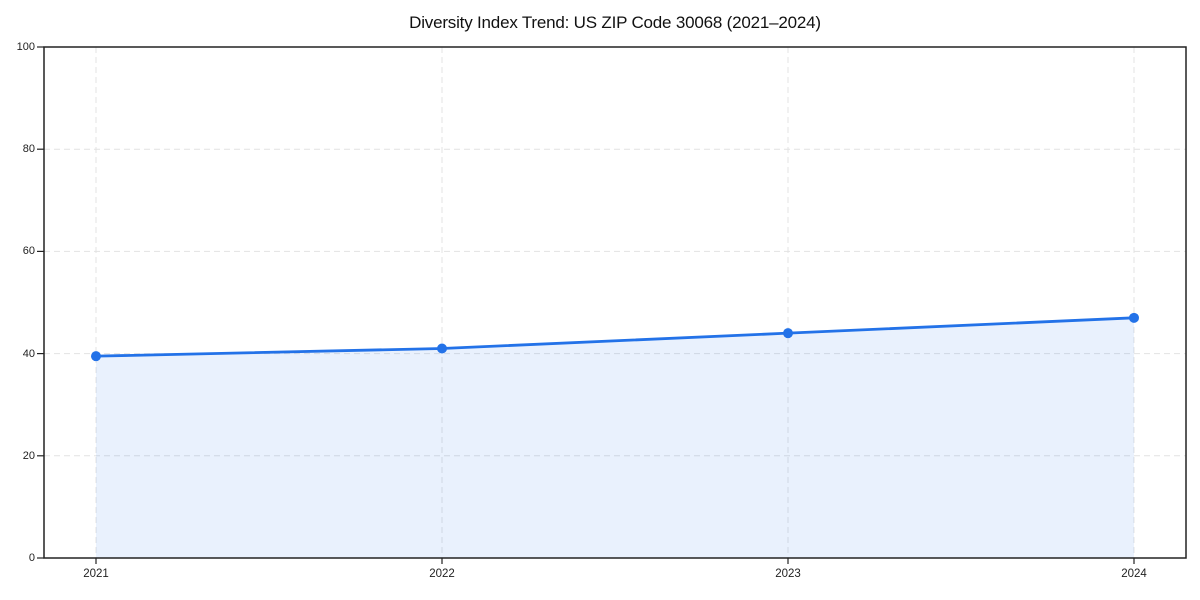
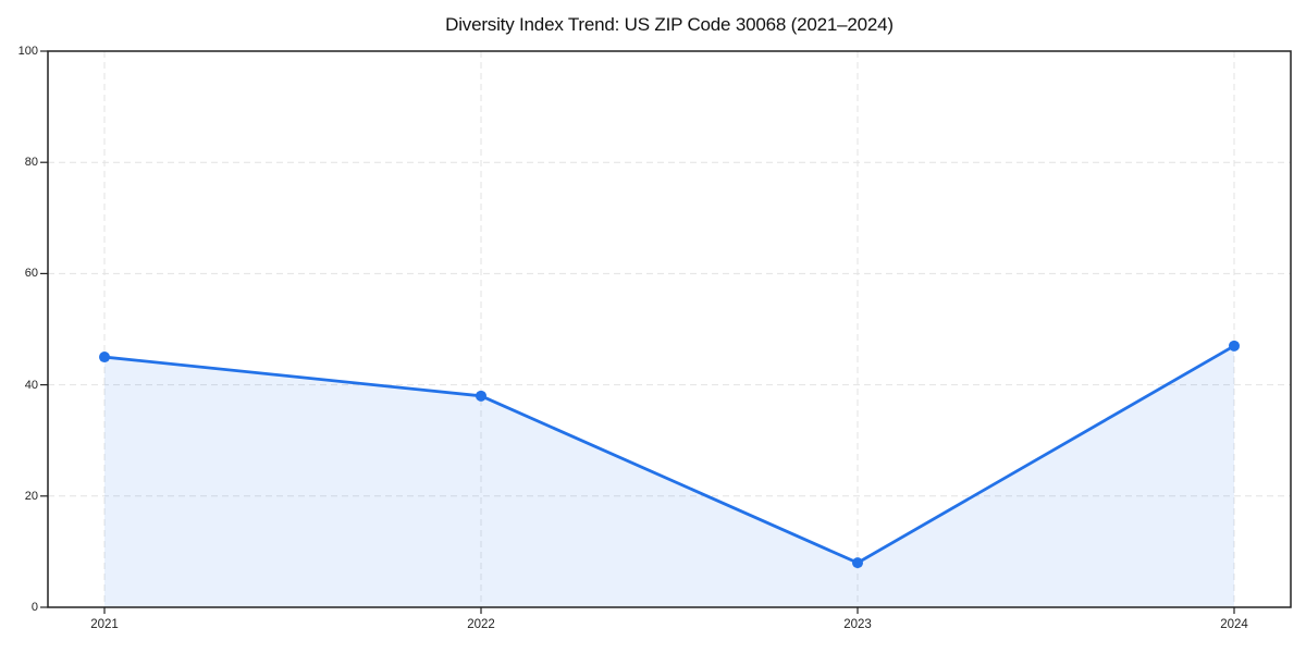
2021: 40 -> 45
2022: 41 -> 38
2023: 44 -> 8
